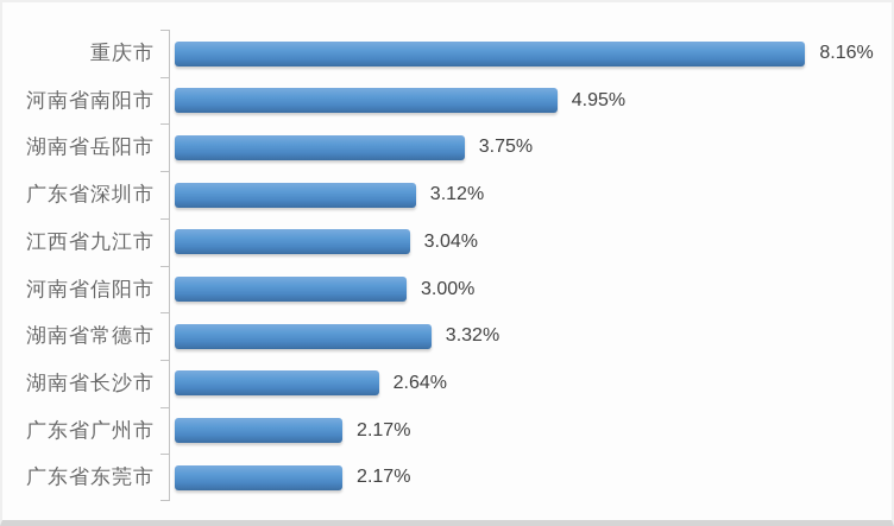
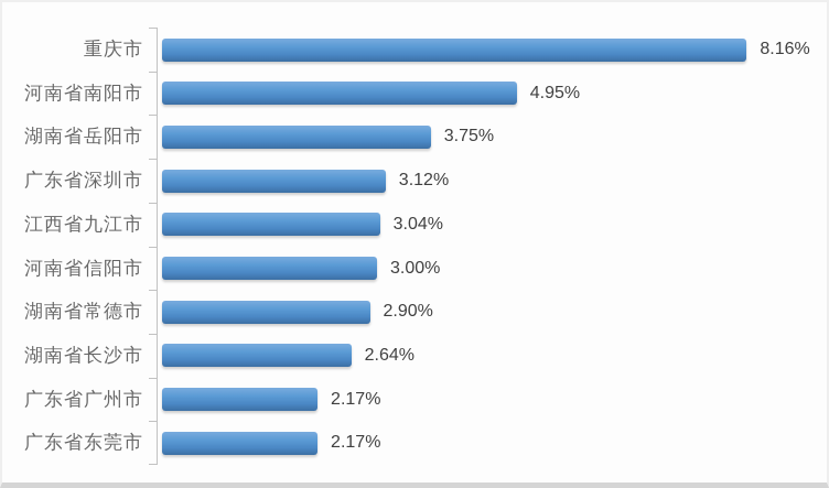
湖南省常德市: 3.32% -> 2.90%
